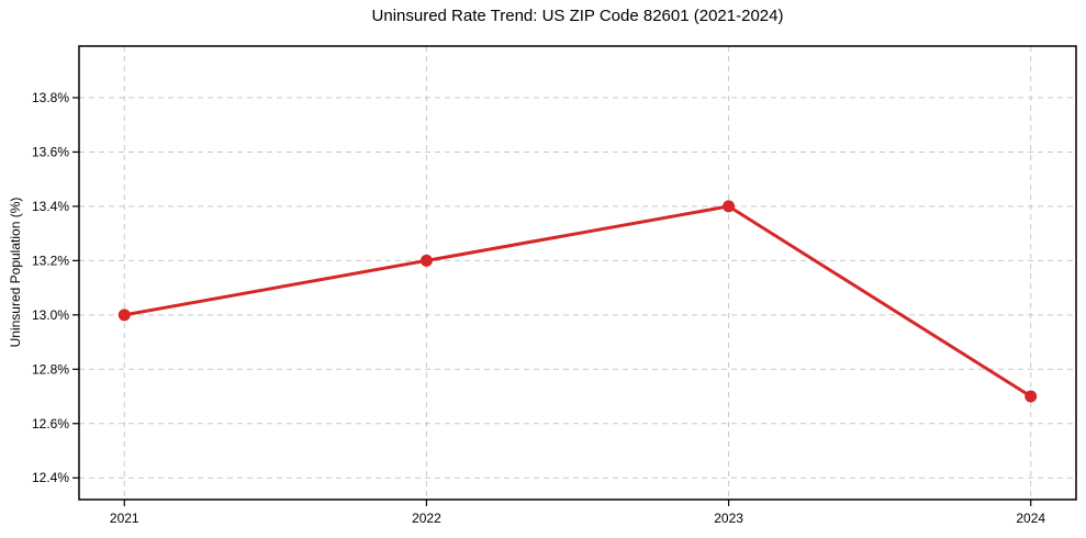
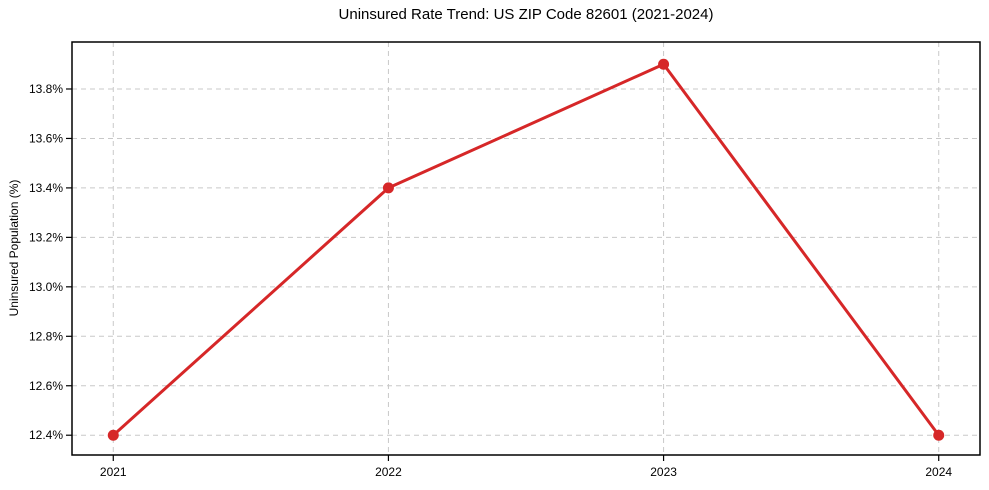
2021: 13.0% -> 12.4%
2022: 13.2% -> 13.4%
2023: 13.4% -> 13.9%
2024: 12.7% -> 12.4%
